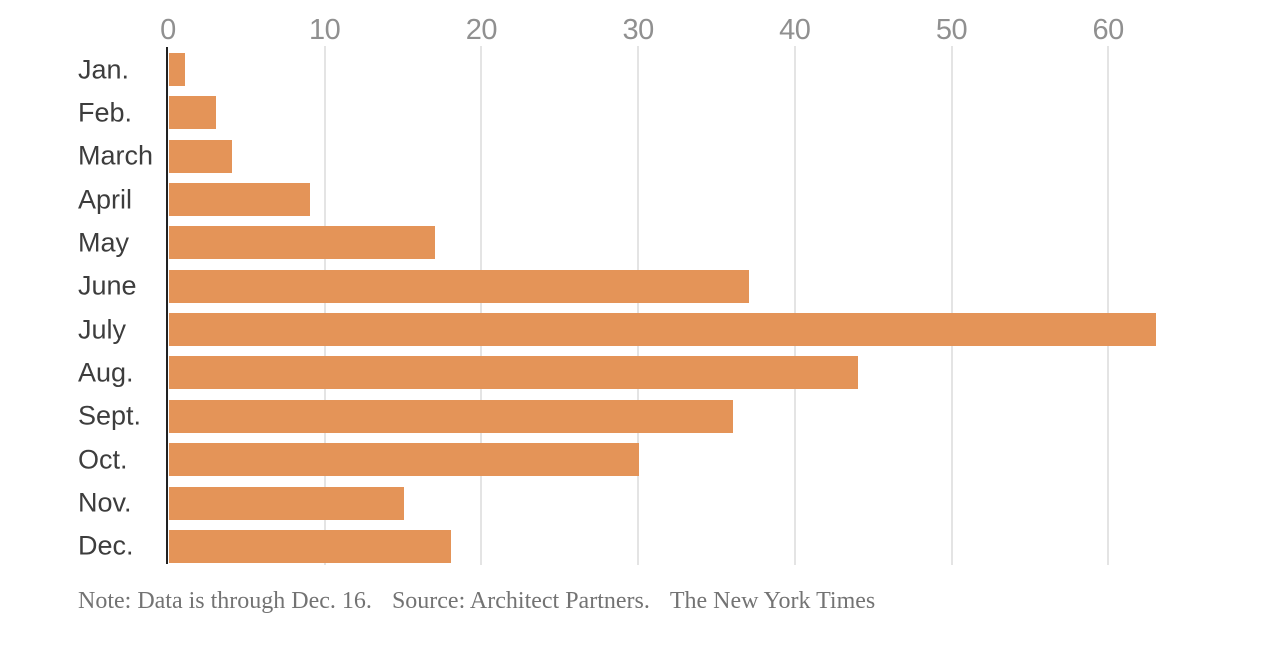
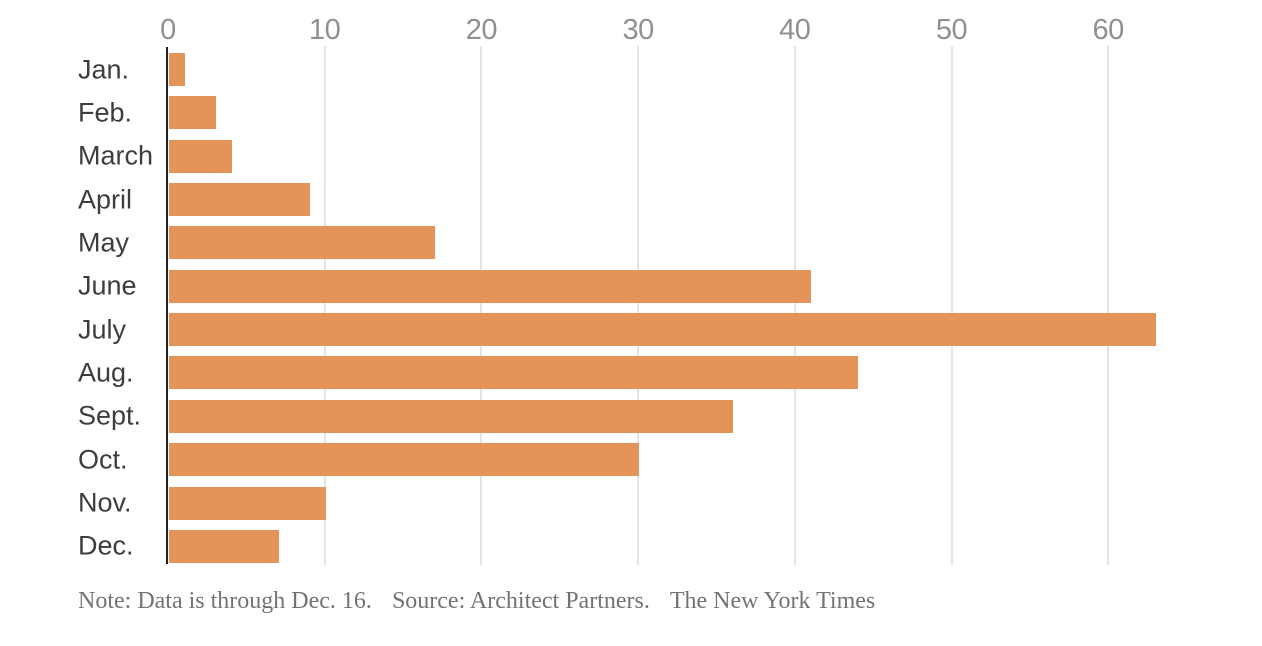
June: 37 -> 41
Nov.: 15 -> 10
Dec.: 18 -> 7
